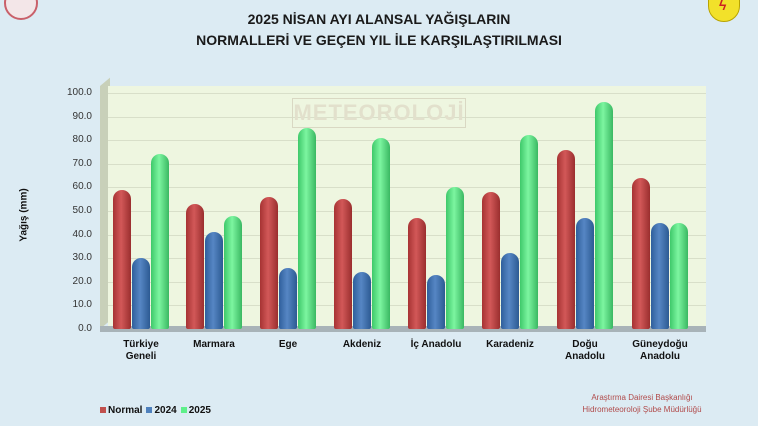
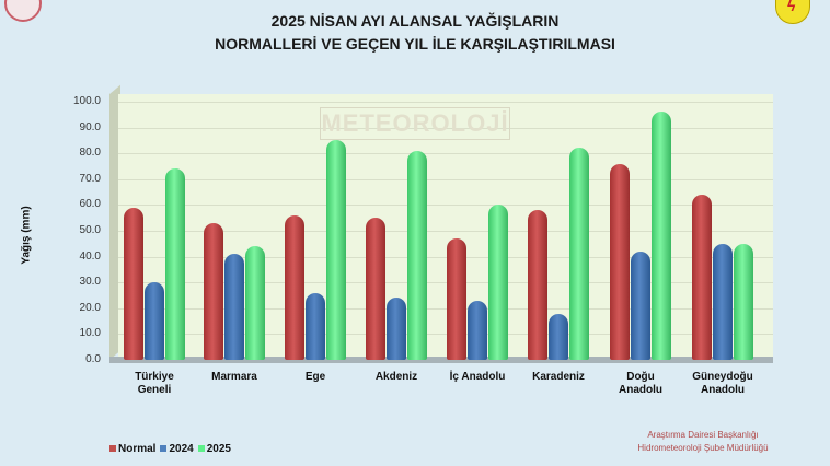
2025/Marmara: 48 -> 44
2024/Karadeniz: 32 -> 18
2024/Doğu Anadolu: 47 -> 42
